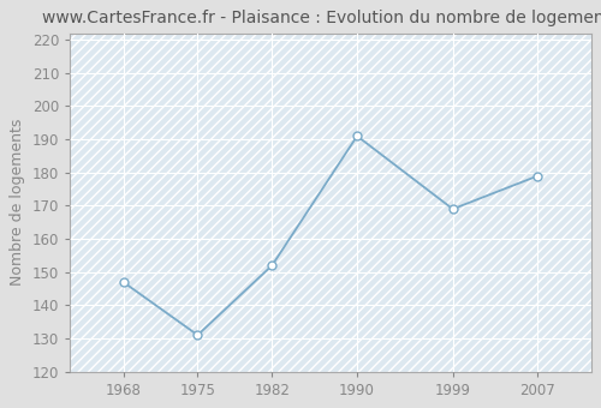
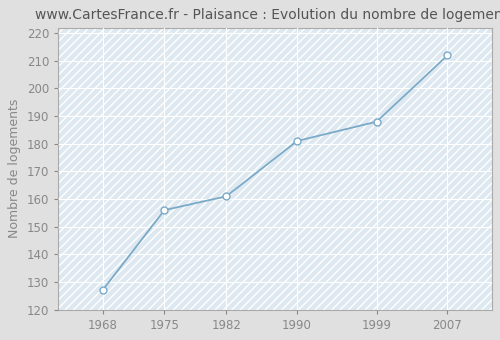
1968: 147 -> 127
1975: 131 -> 156
1982: 152 -> 161
1990: 191 -> 181
1999: 169 -> 188
2007: 179 -> 212
